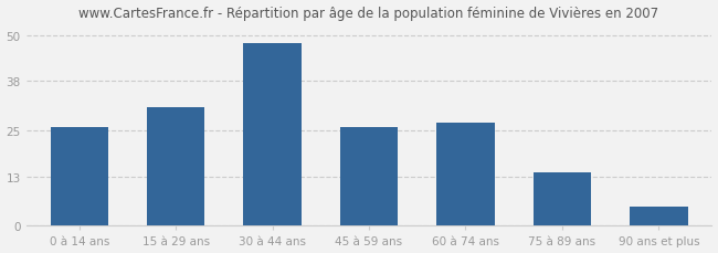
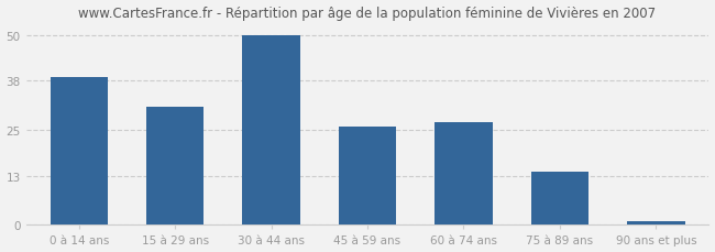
0 à 14 ans: 26 -> 39
30 à 44 ans: 48 -> 50
90 ans et plus: 5 -> 1
